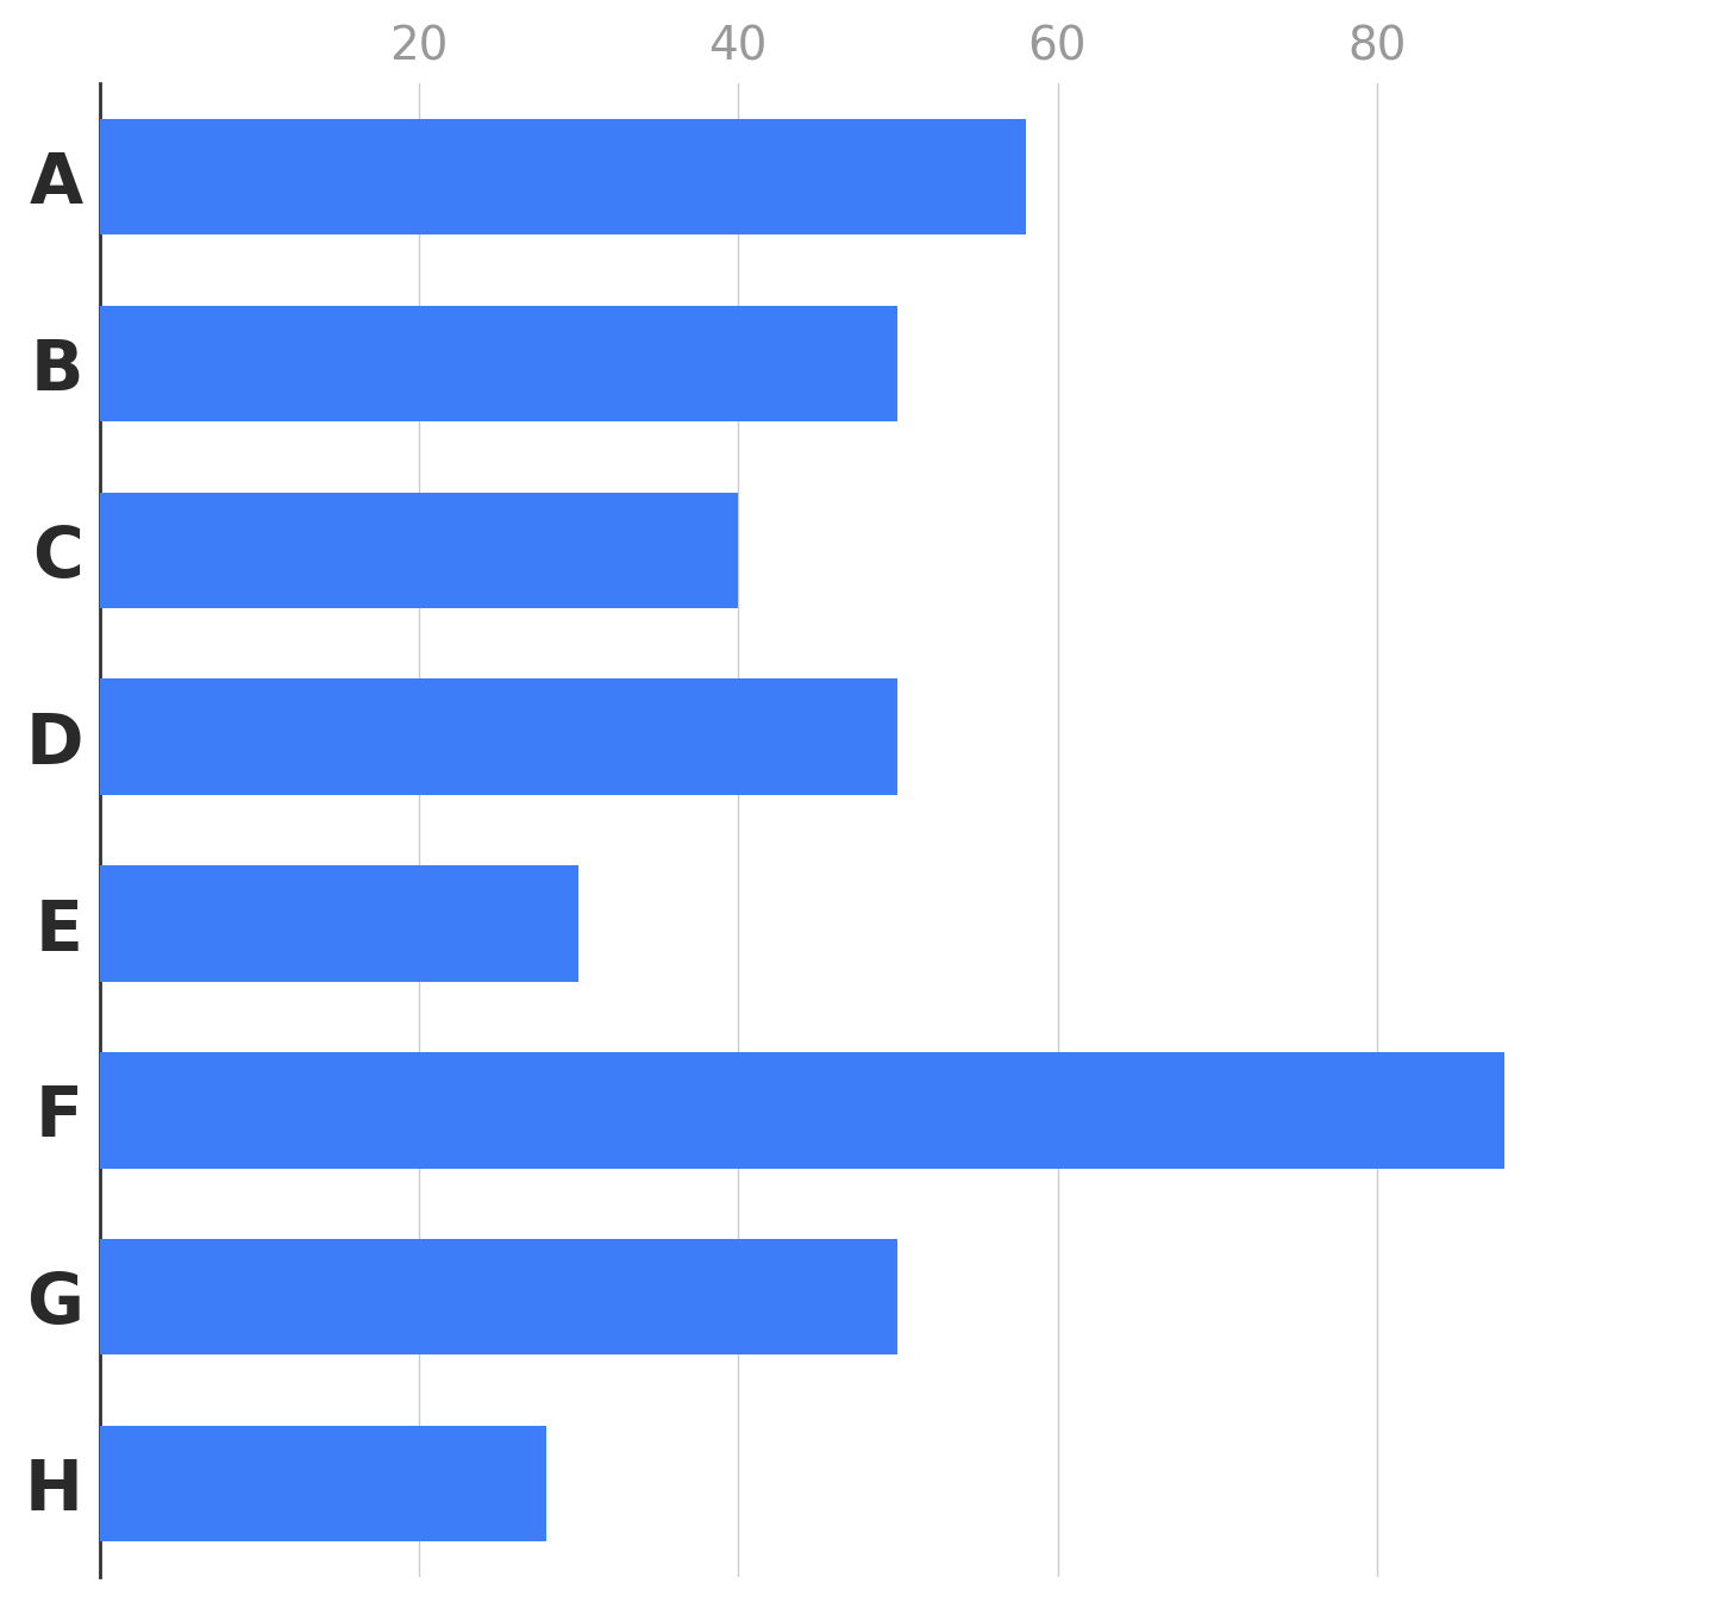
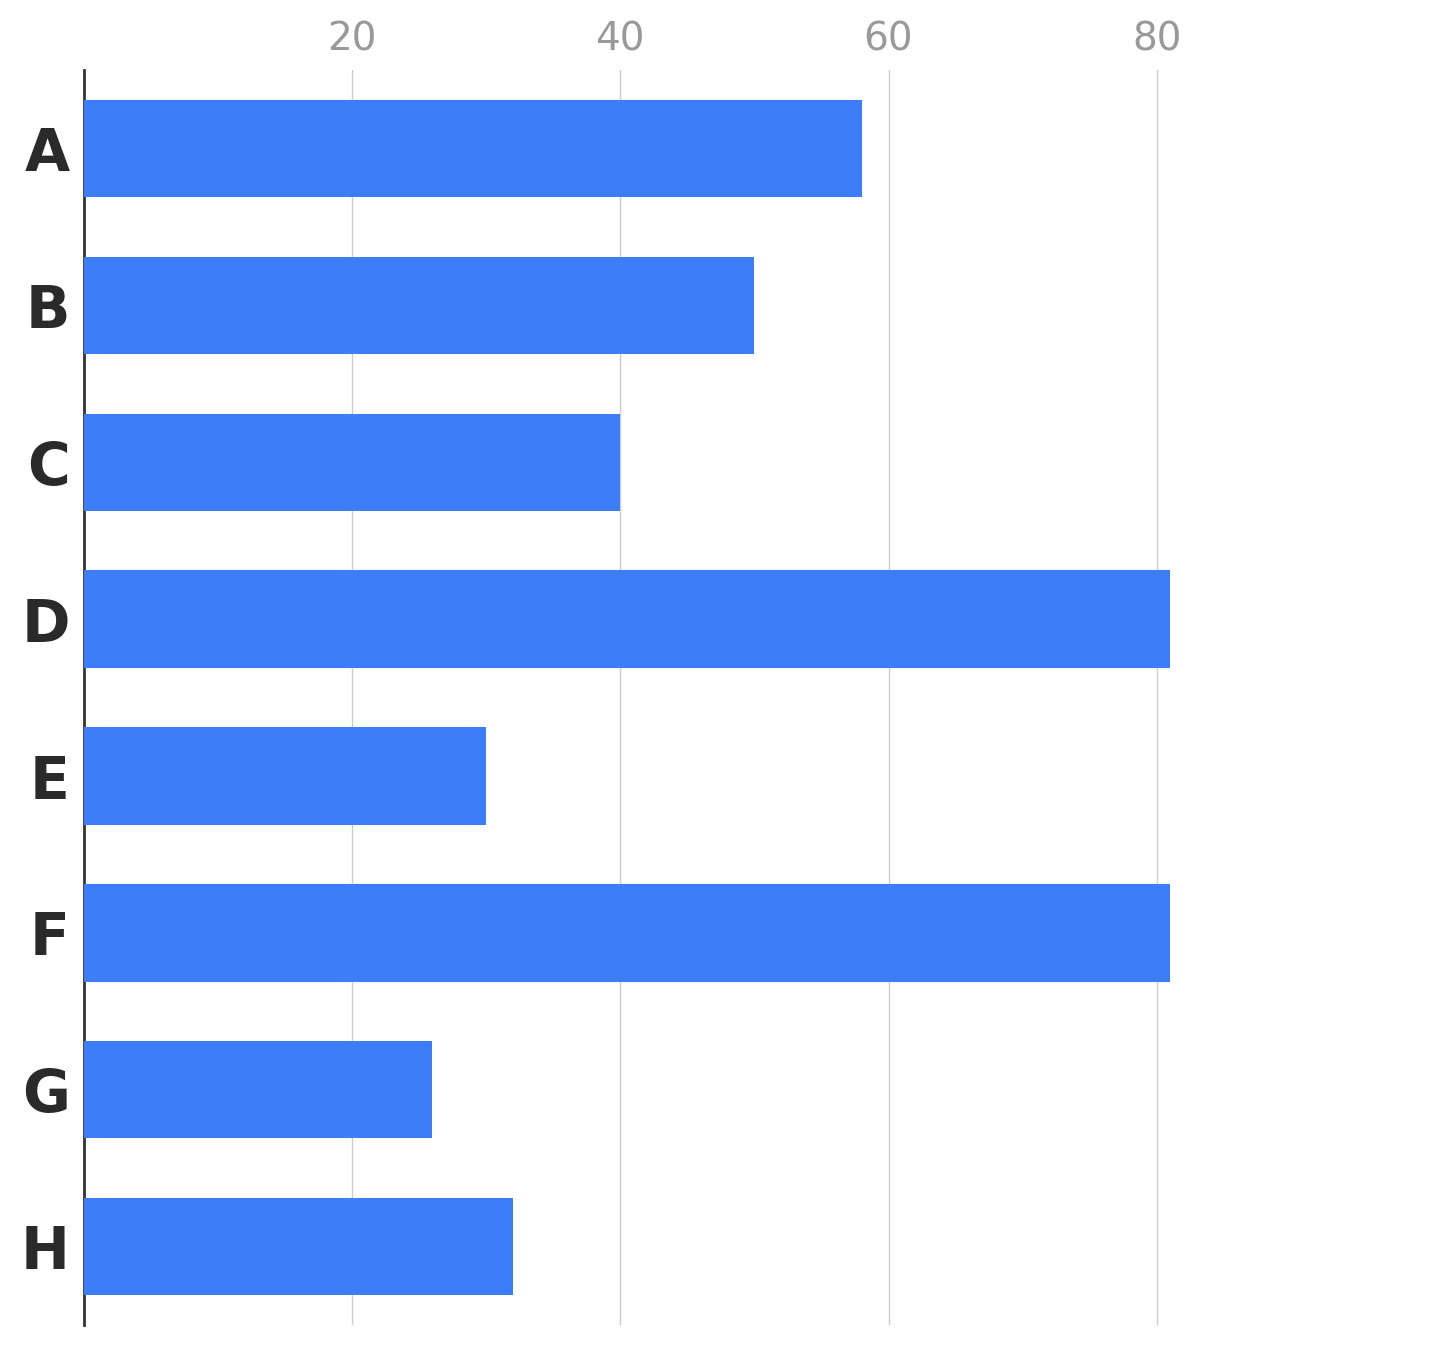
D: 50 -> 81
F: 88 -> 81
G: 50 -> 26
H: 28 -> 32
